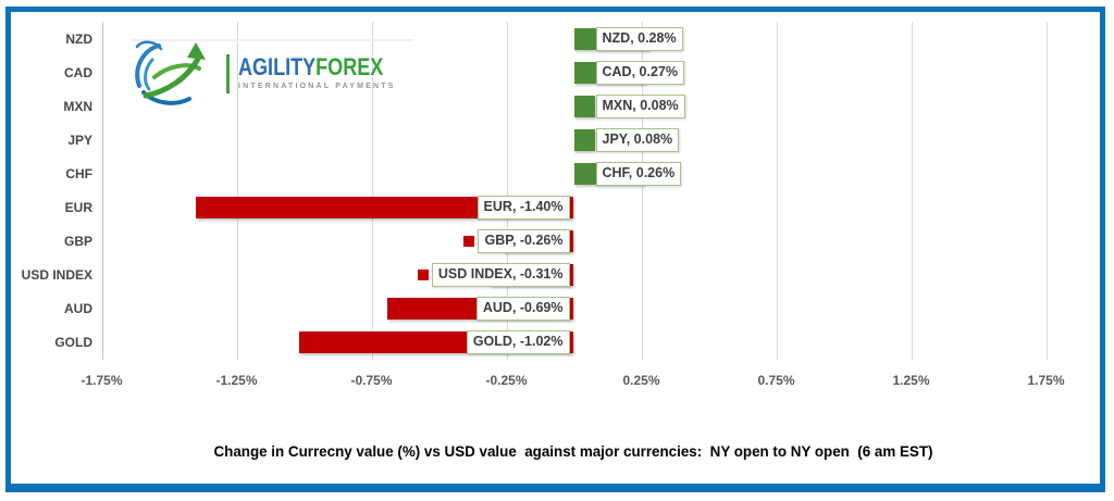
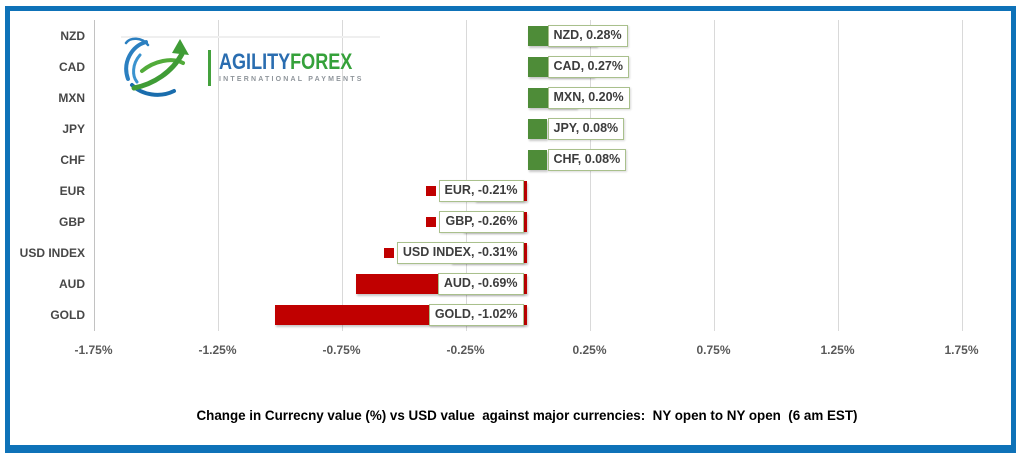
MXN: 0.08% -> 0.20%
CHF: 0.26% -> 0.08%
EUR: -1.40% -> -0.21%
